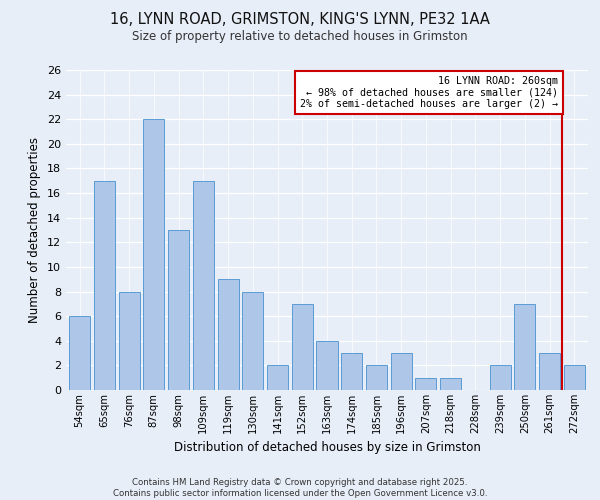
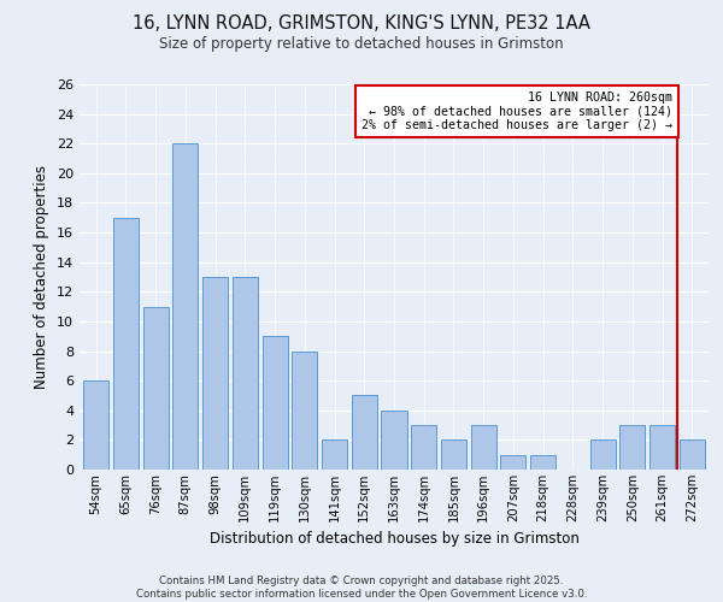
76sqm: 8 -> 11
109sqm: 17 -> 13
152sqm: 7 -> 5
250sqm: 7 -> 3
